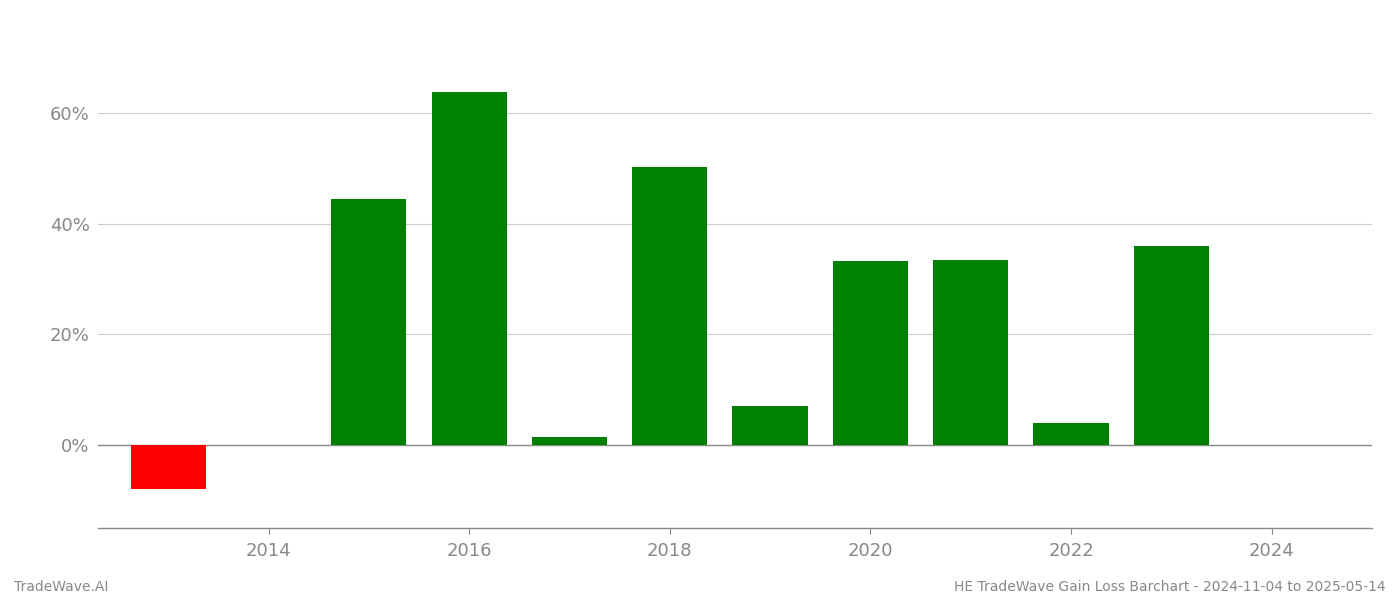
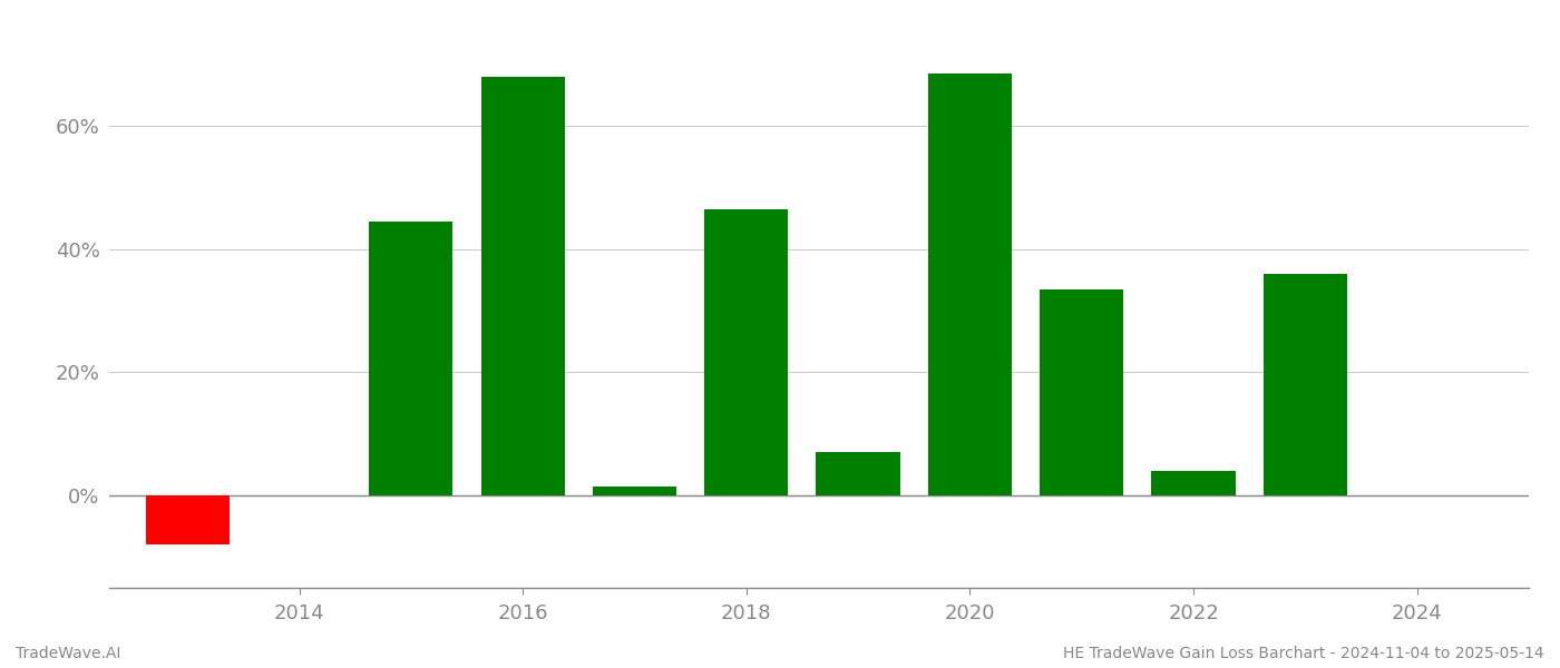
2016: 63.8% -> 68.0%
2018: 50.2% -> 46.5%
2020: 33.2% -> 68.5%
